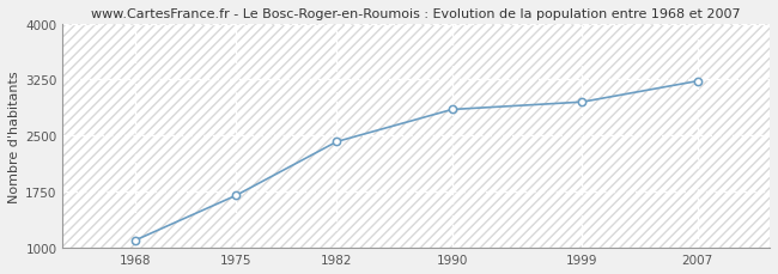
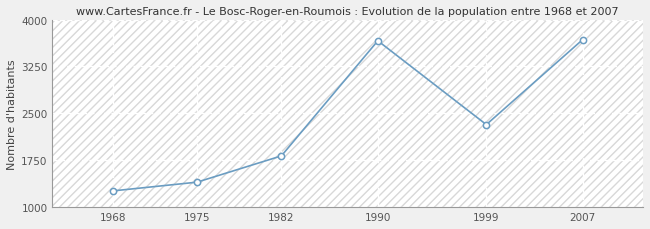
1968: 1100 -> 1260
1975: 1700 -> 1400
1982: 2420 -> 1820
1990: 2850 -> 3660
1999: 2950 -> 2320
2007: 3230 -> 3680
